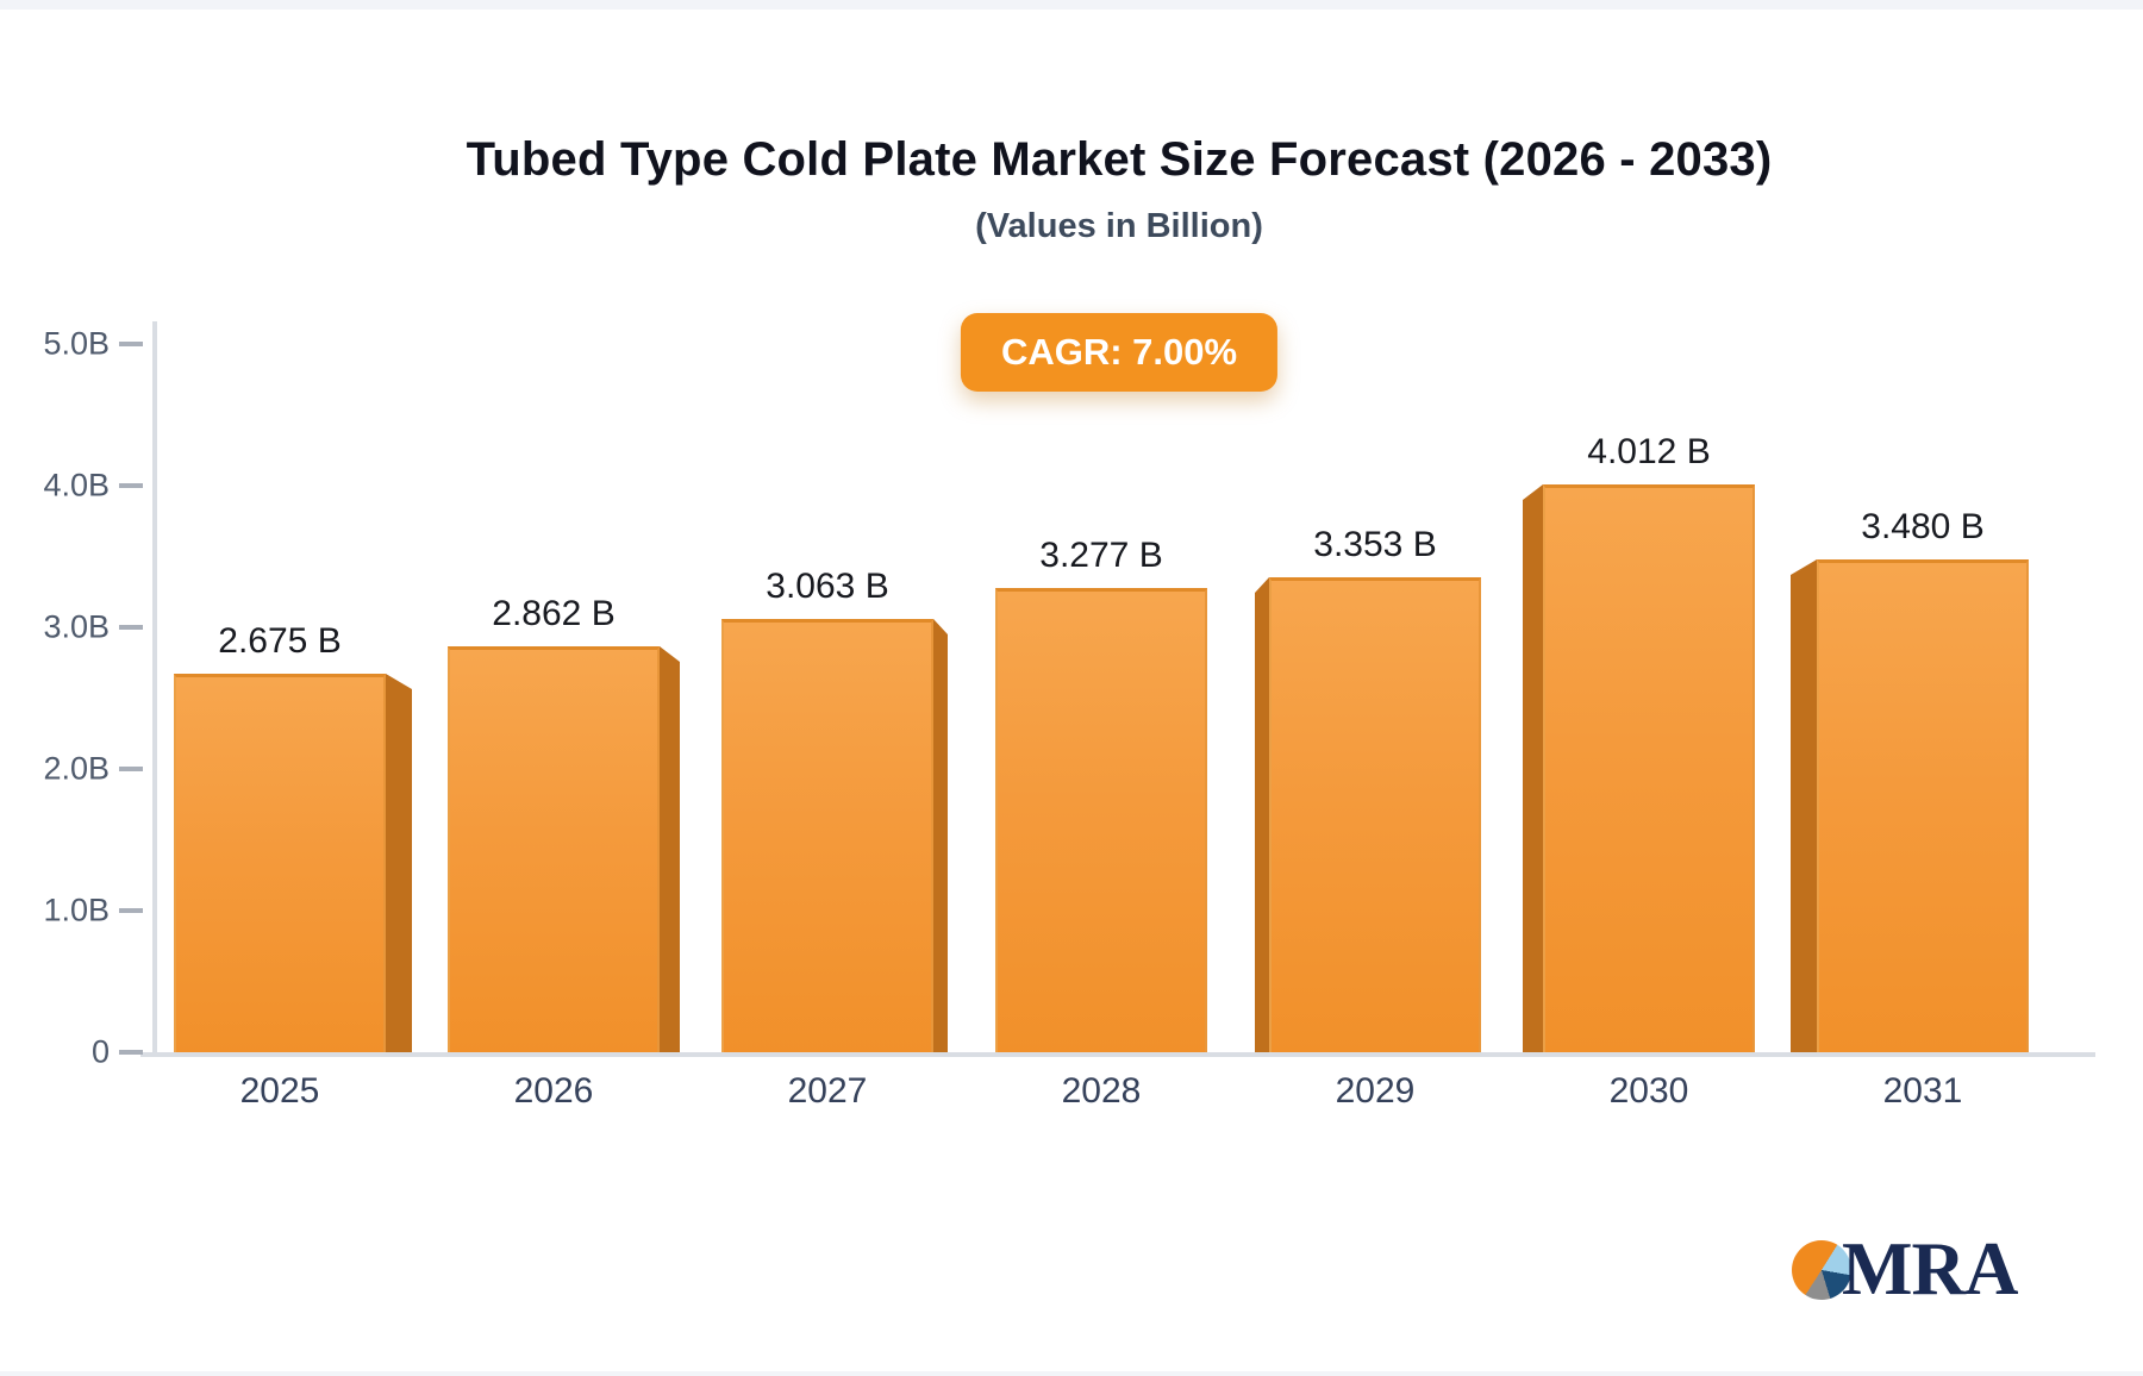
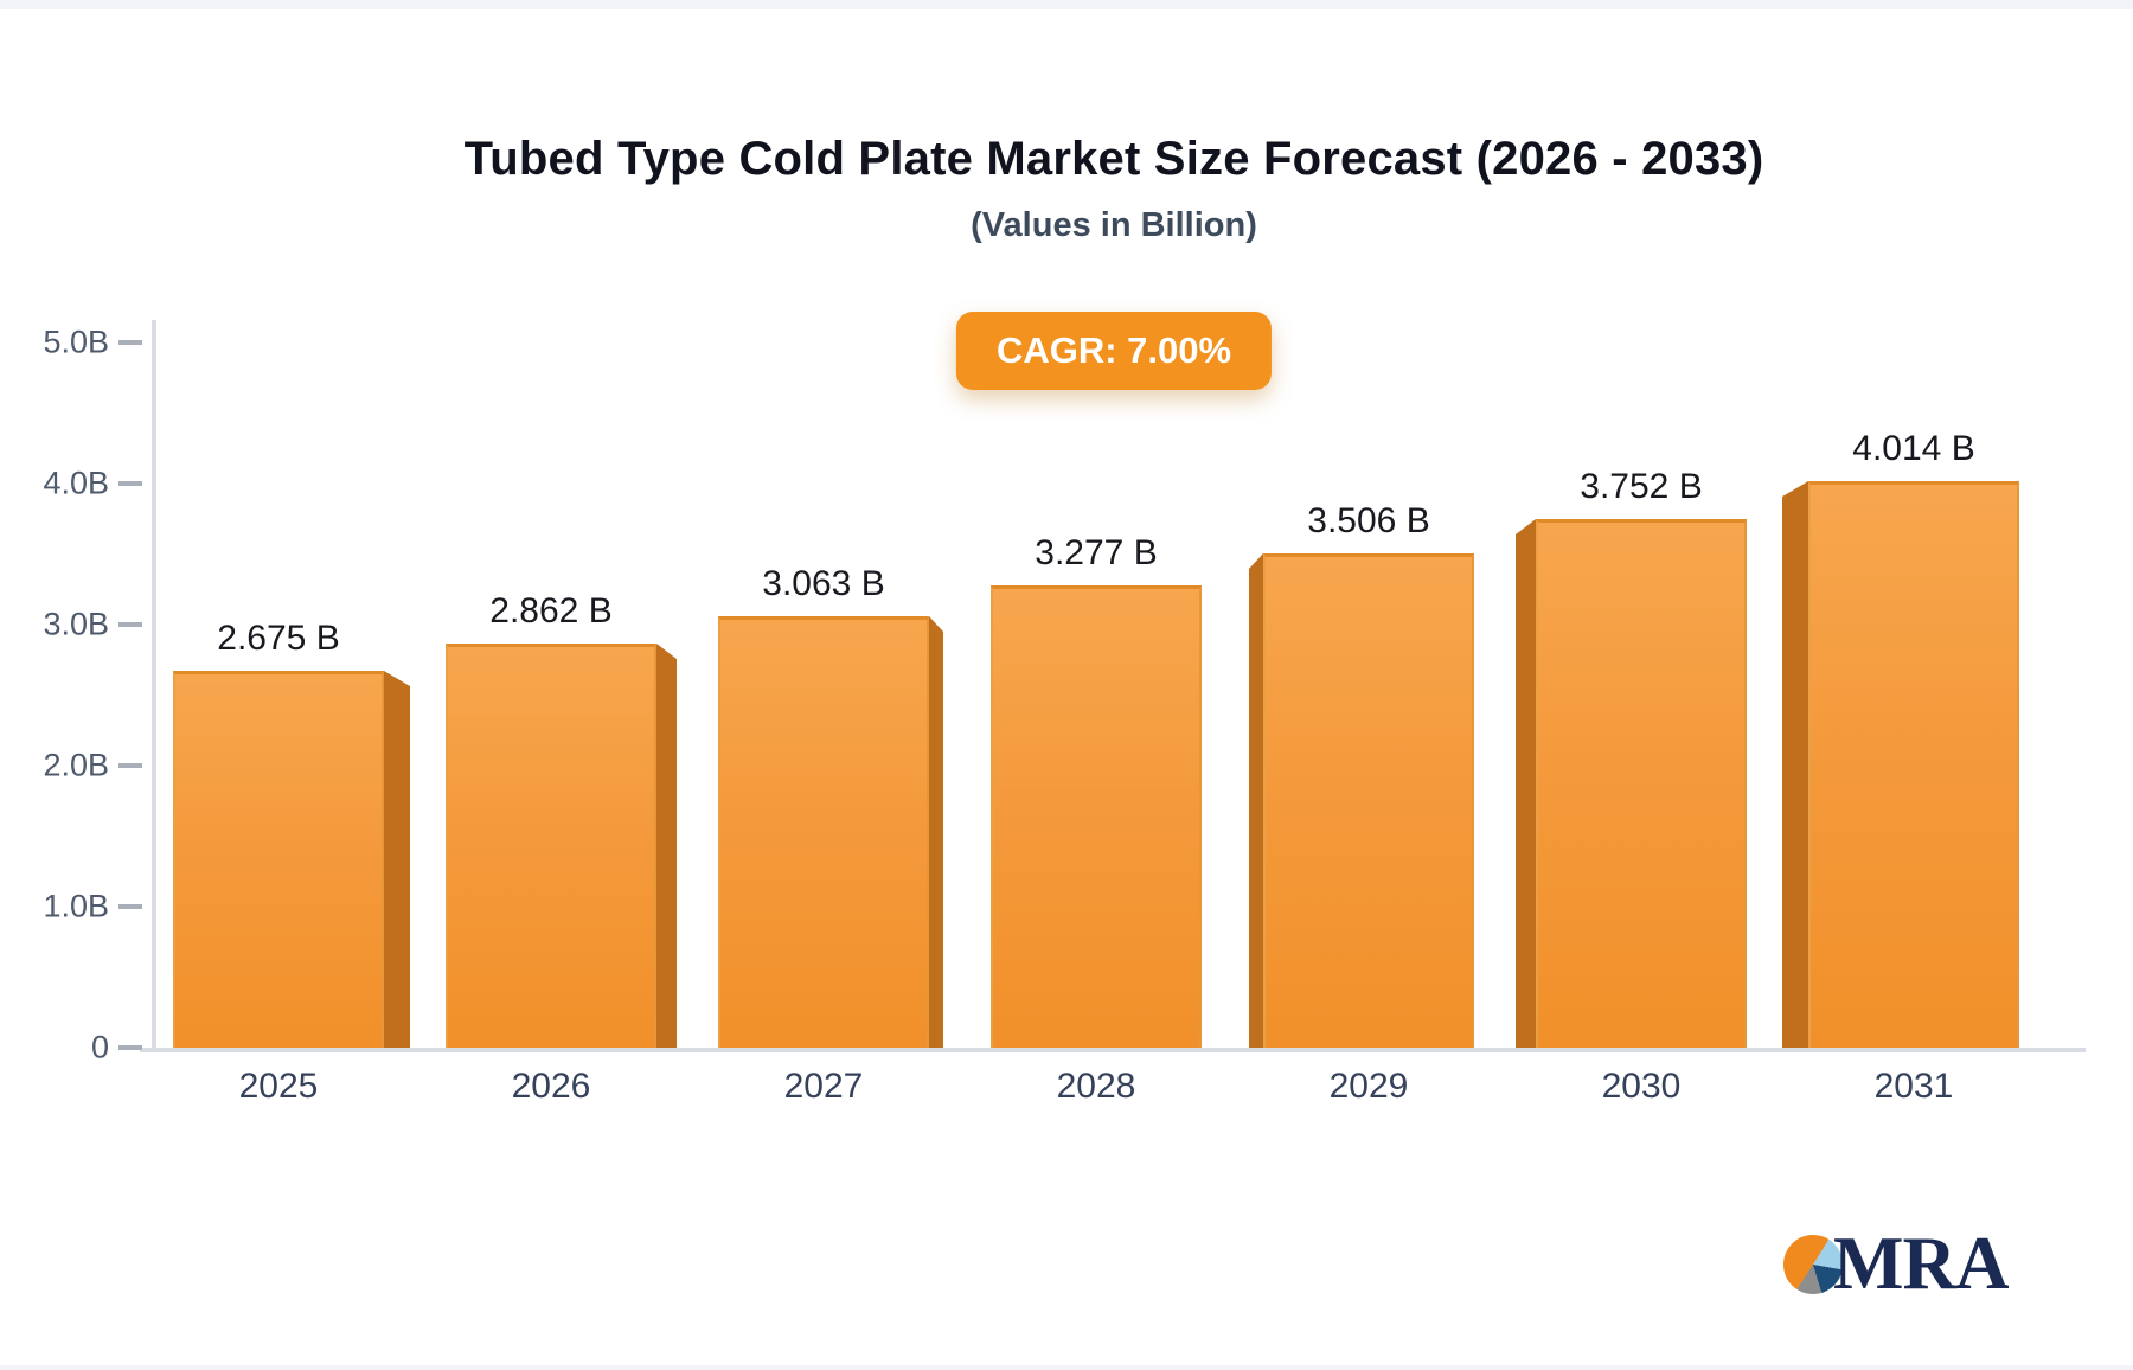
2029: 3.353 -> 3.506
2030: 4.012 -> 3.752
2031: 3.480 -> 4.014
